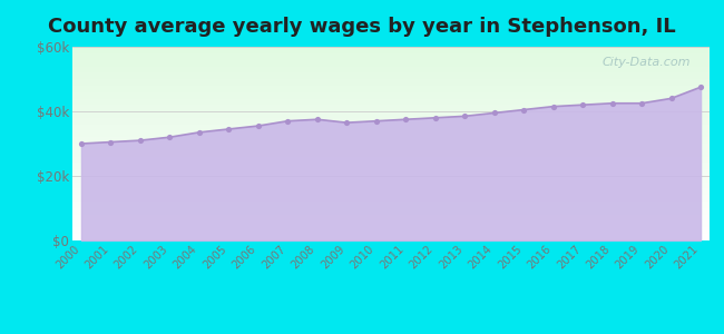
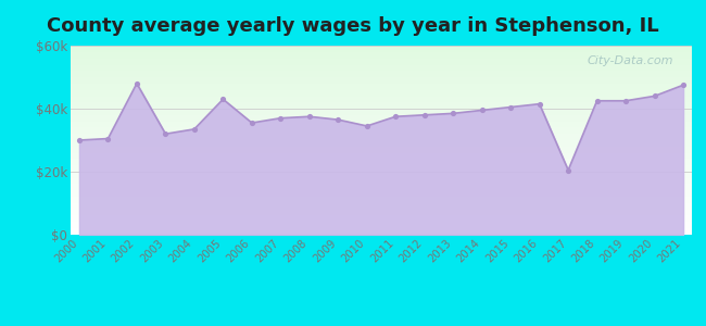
2002: $31.0k -> $48.0k
2005: $34.5k -> $43.0k
2010: $37.0k -> $34.5k
2017: $42.0k -> $20.5k
